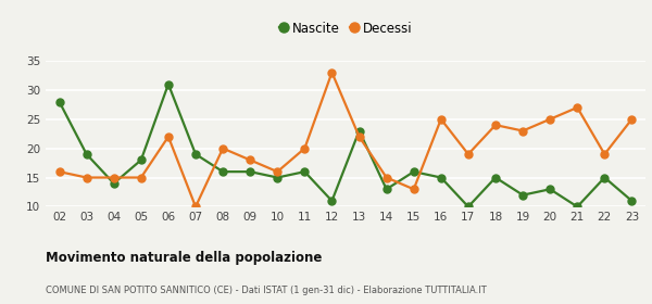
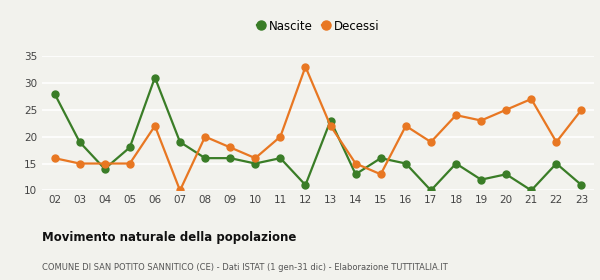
Decessi/16: 25 -> 22
